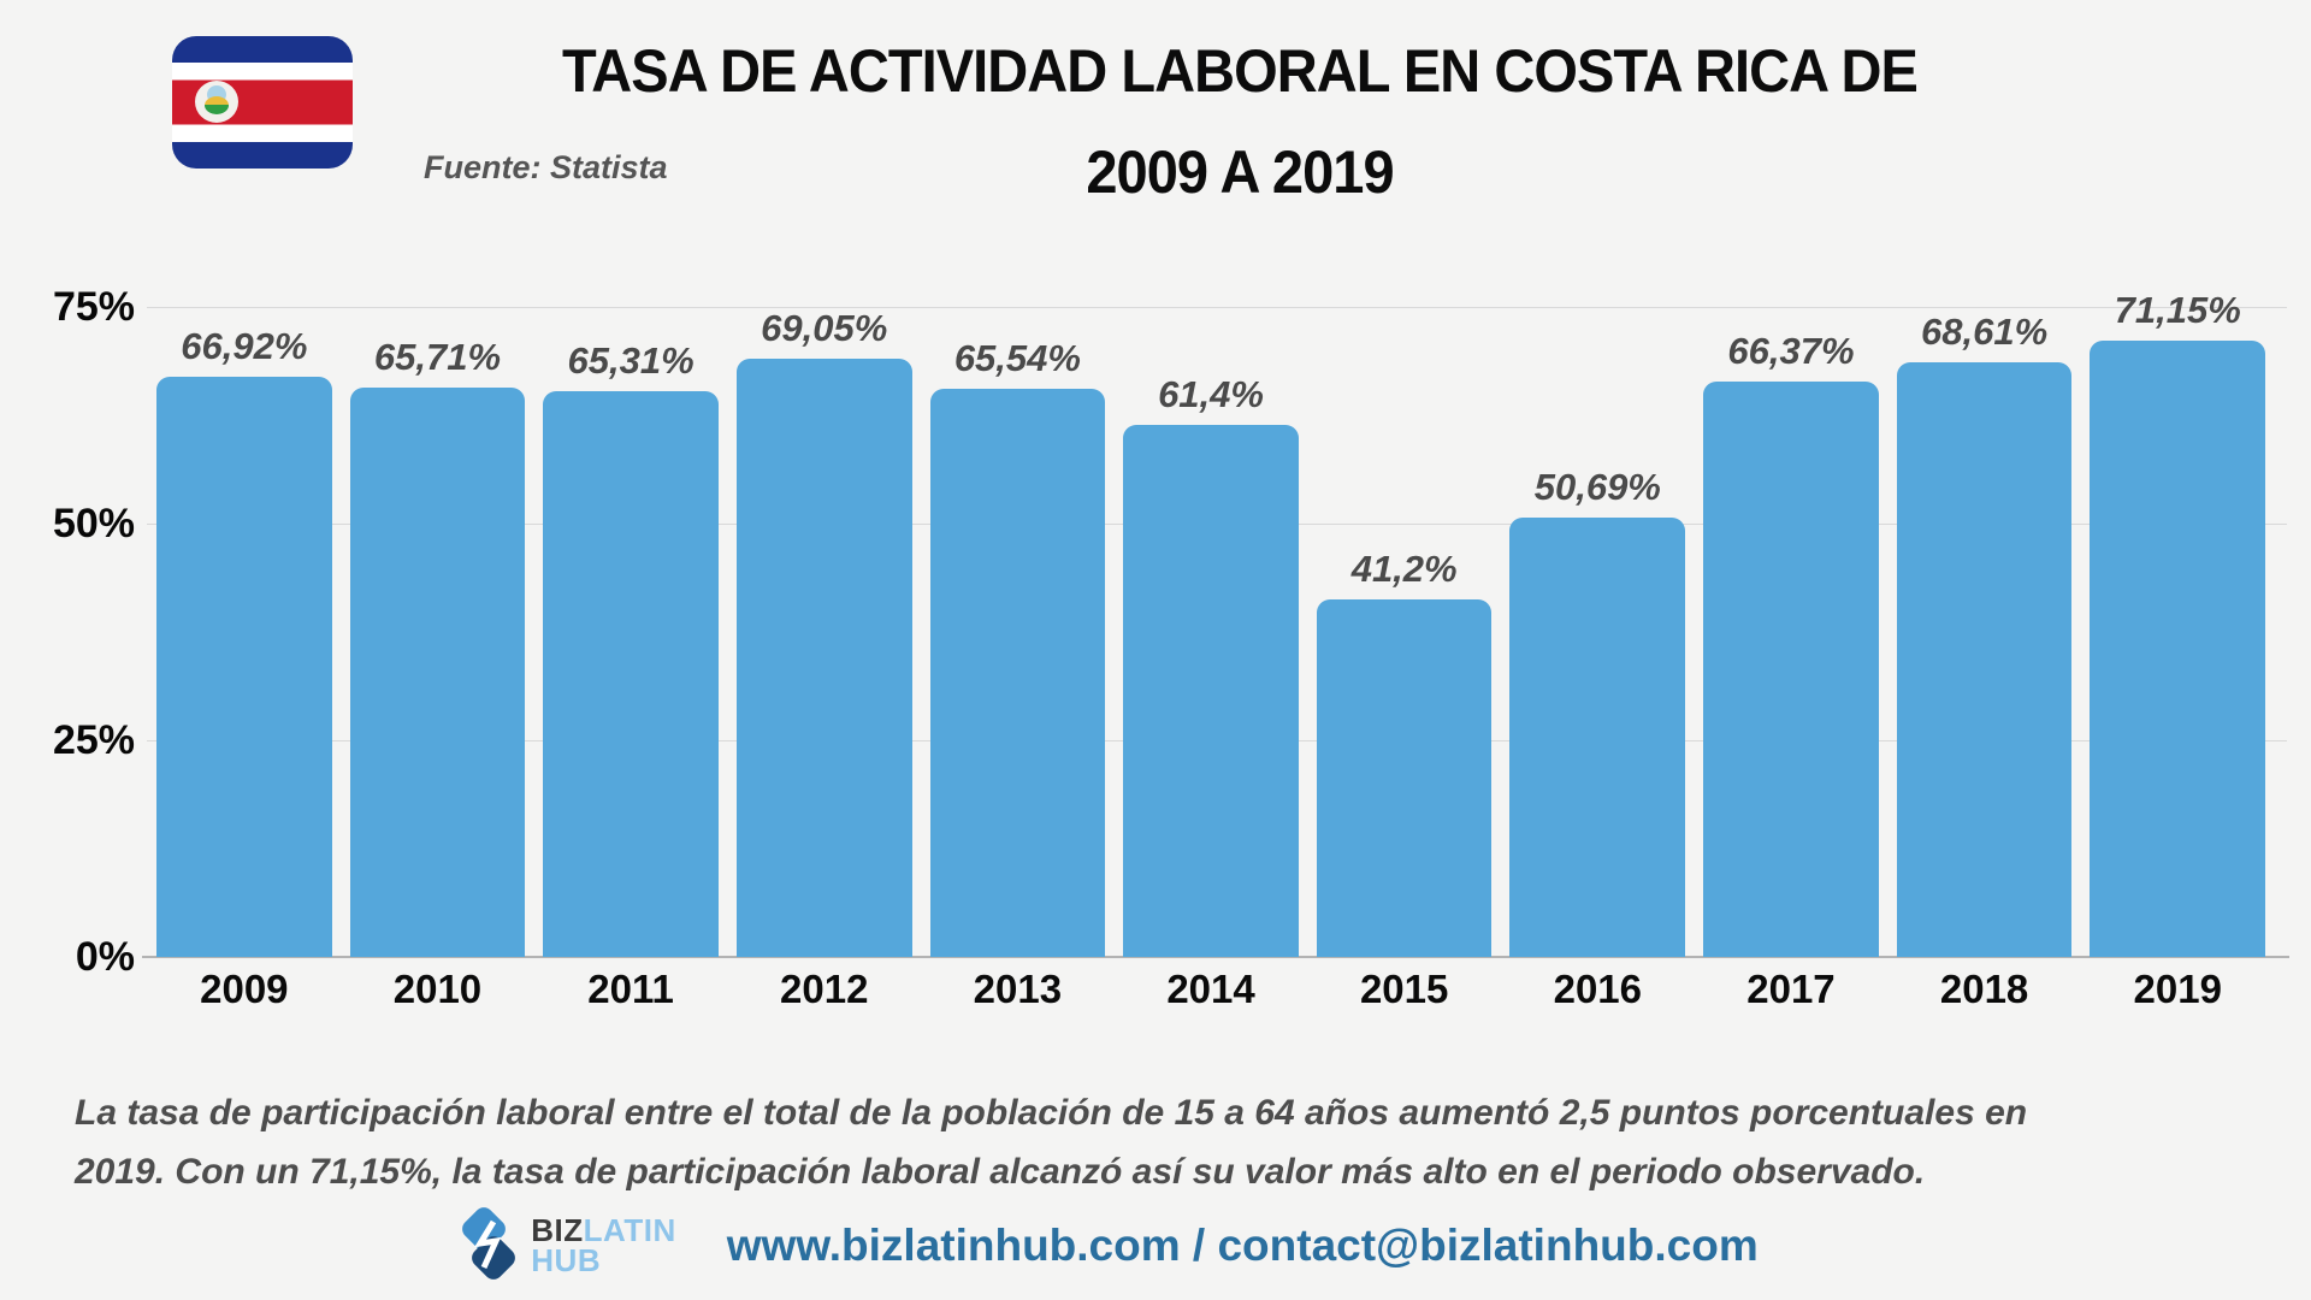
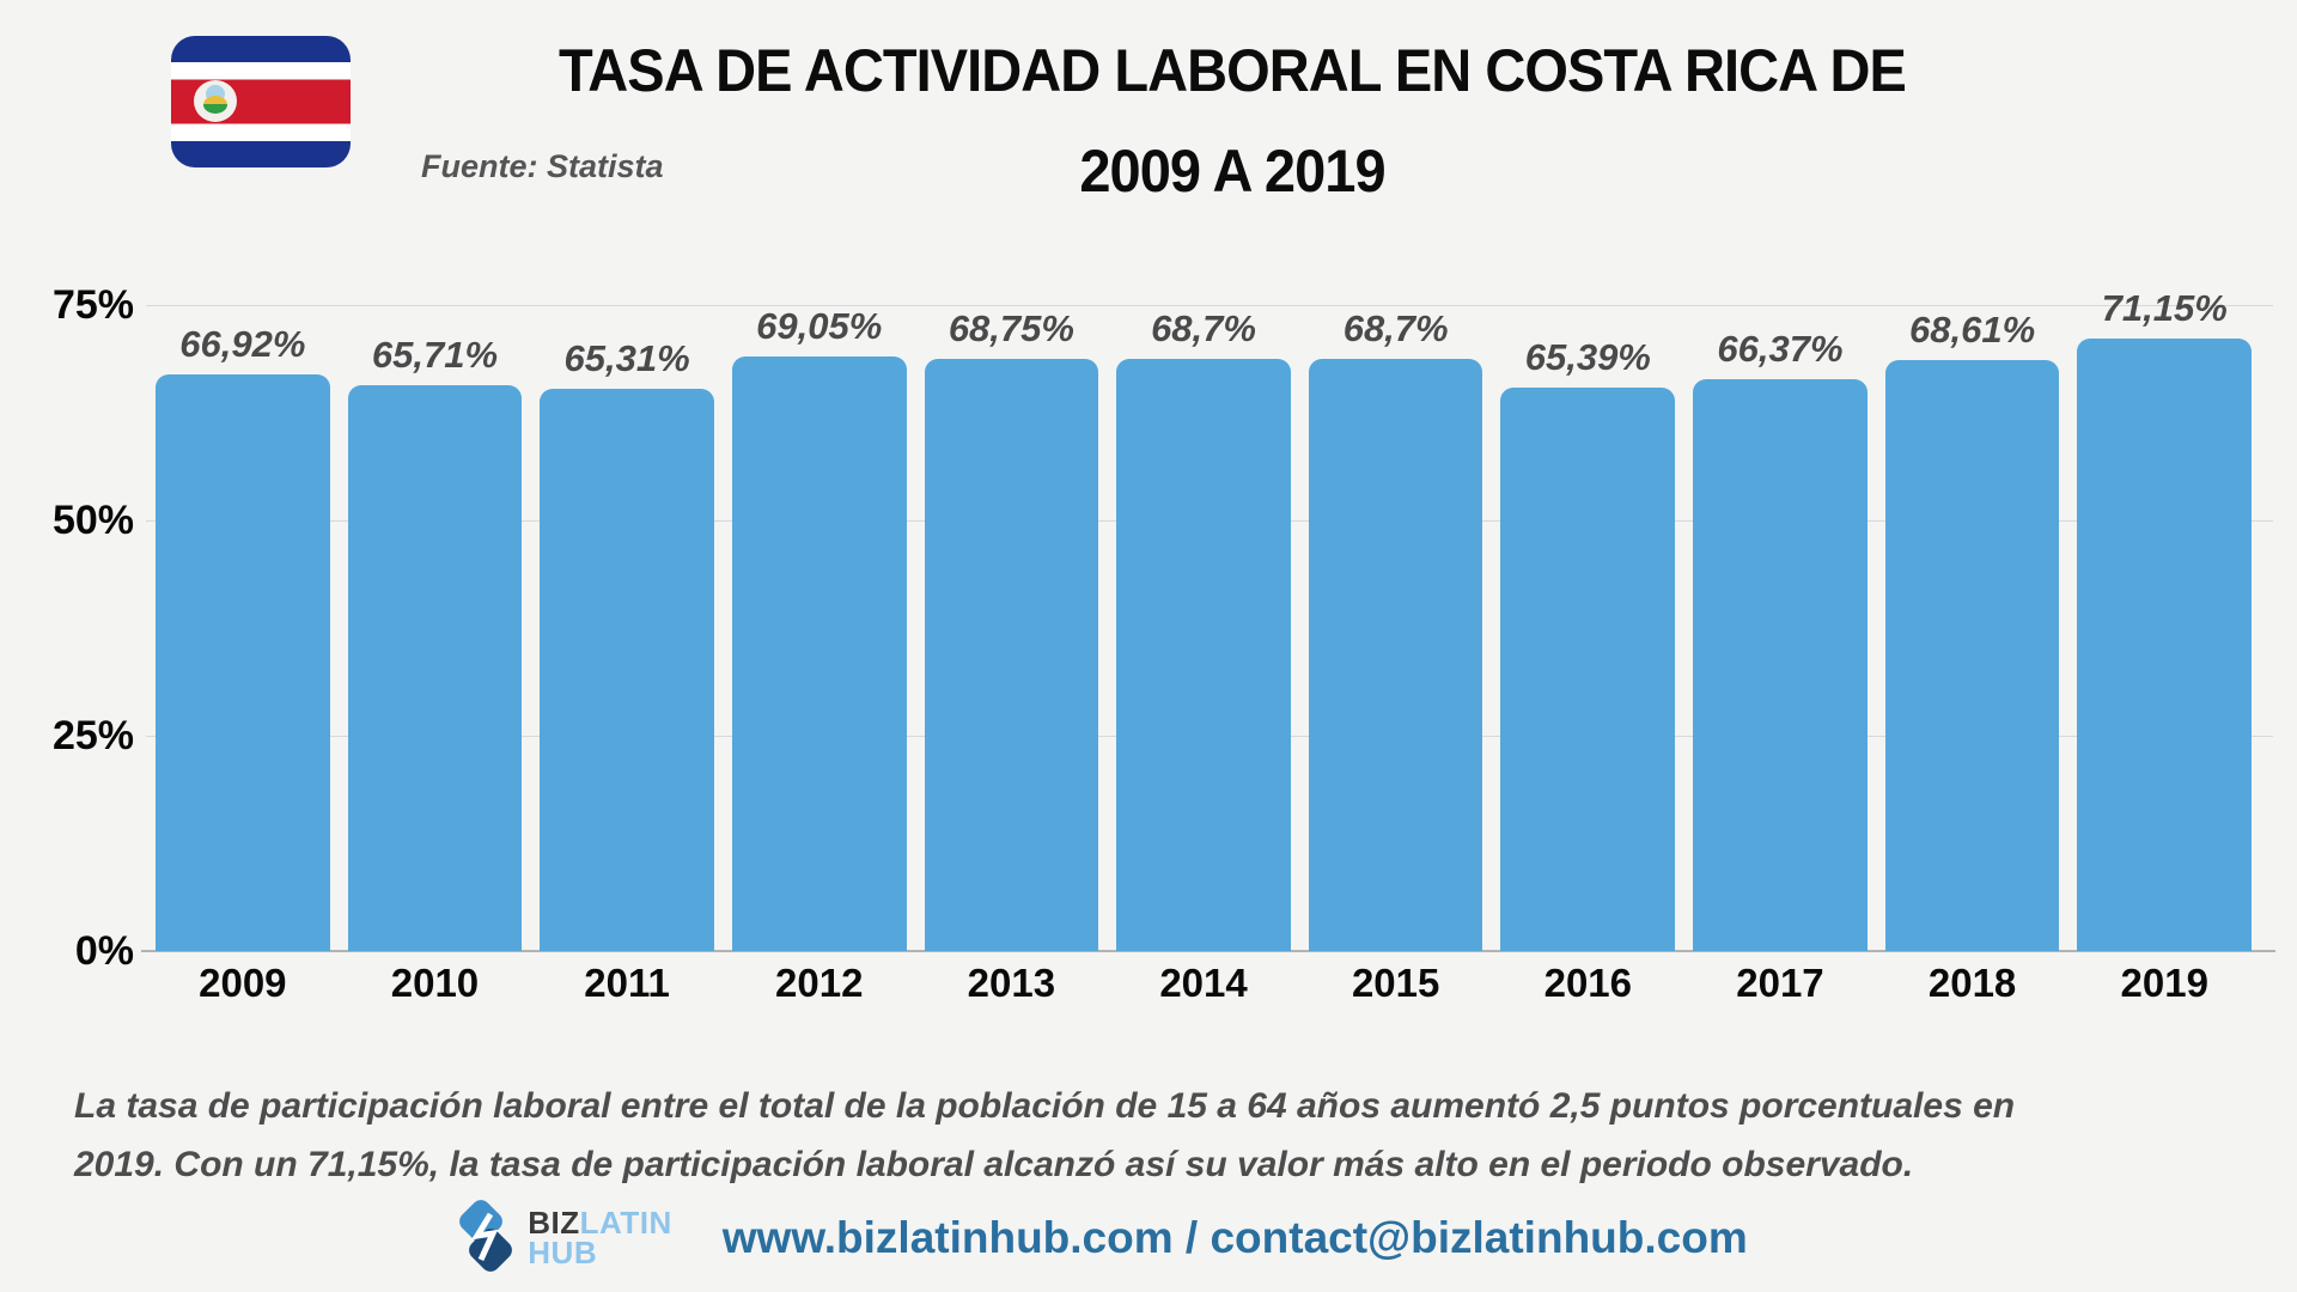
2013: 65,54% -> 68,75%
2014: 61,4% -> 68,7%
2015: 41,2% -> 68,7%
2016: 50,69% -> 65,39%
